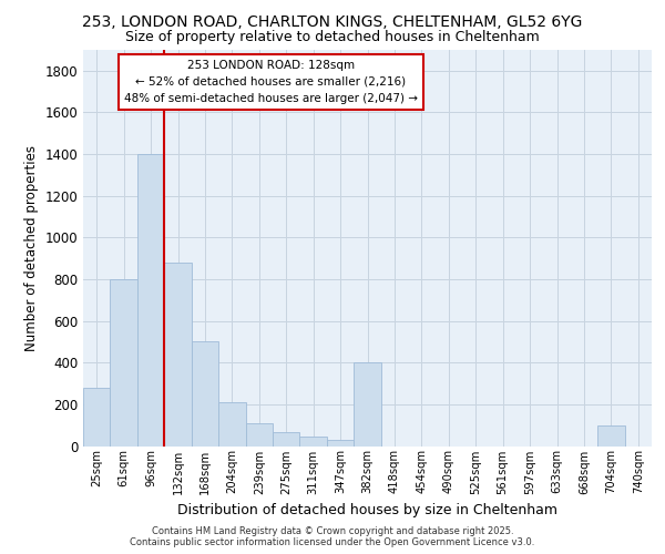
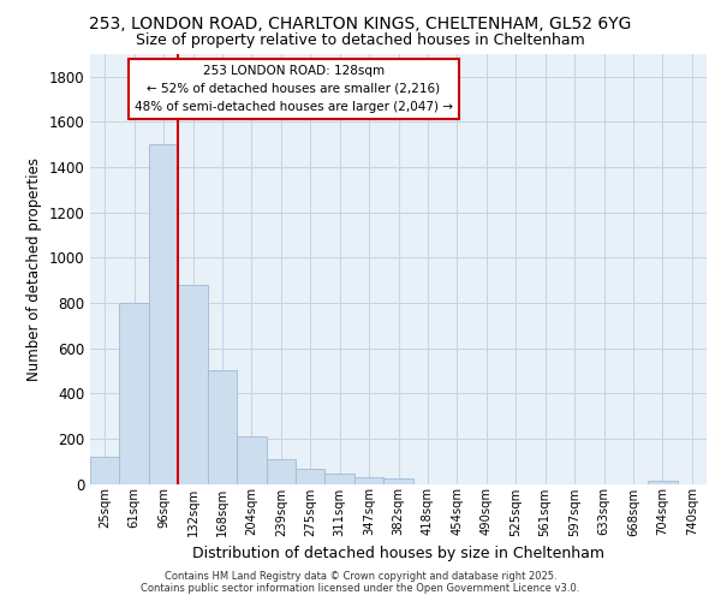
25sqm: 280 -> 120
96sqm: 1400 -> 1500
382sqm: 400 -> 20
704sqm: 100 -> 20
